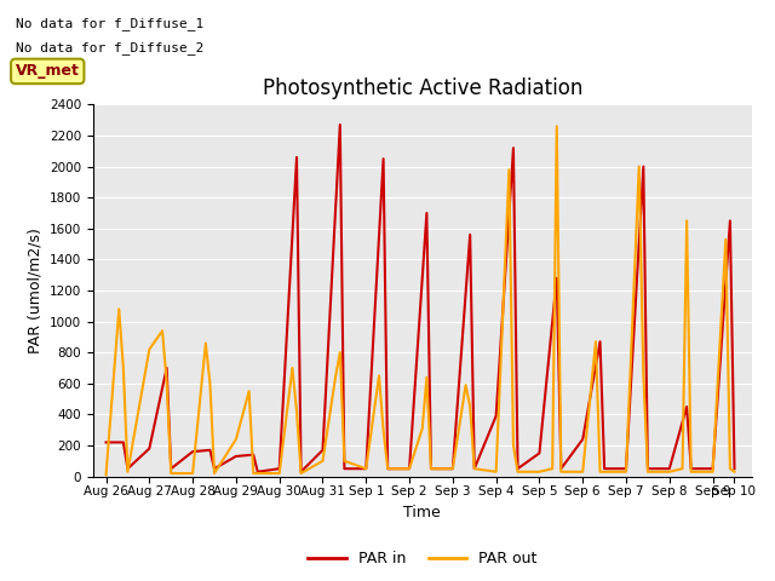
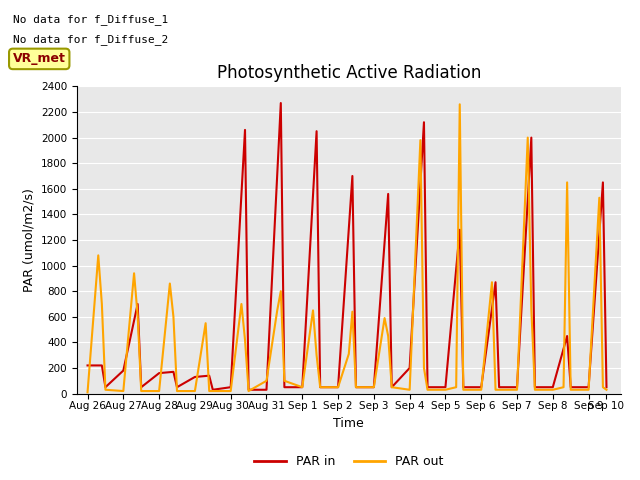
PAR out/Aug 27: 820 -> 20
PAR out/Aug 29: 240 -> 20
PAR in/Aug 31: 170 -> 30
PAR in/Sep 4: 390 -> 200
PAR in/Sep 5: 150 -> 50
PAR in/Sep 6: 240 -> 50
